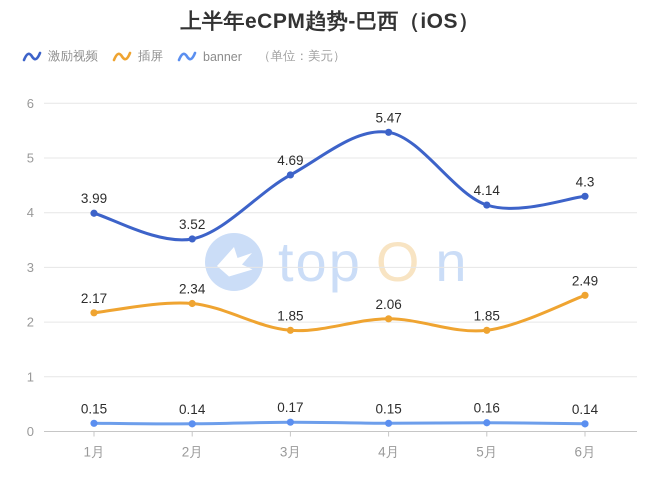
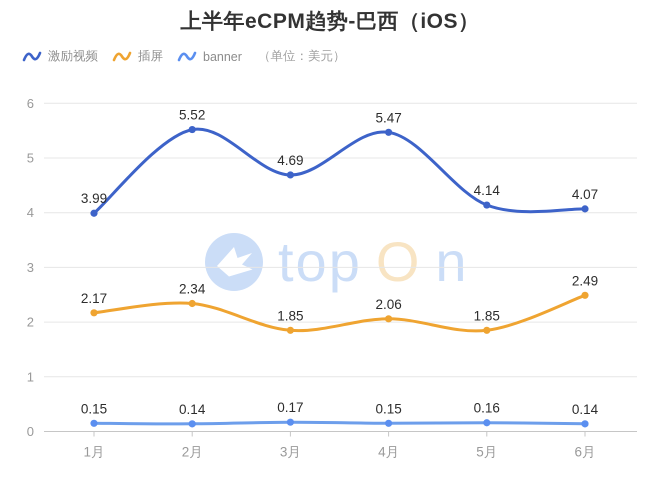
激励视频/2月: 3.52 -> 5.52
激励视频/6月: 4.3 -> 4.07
